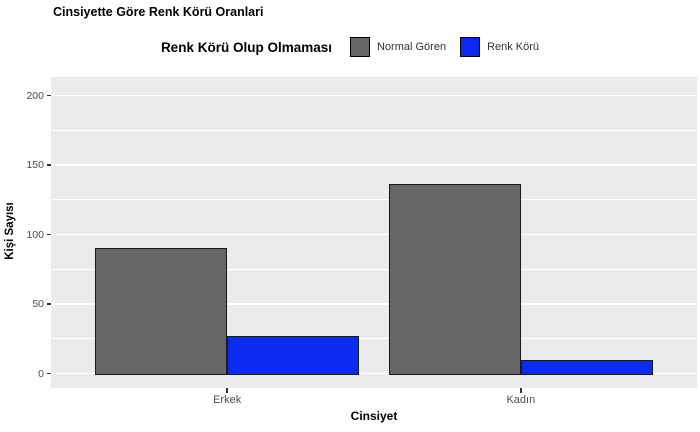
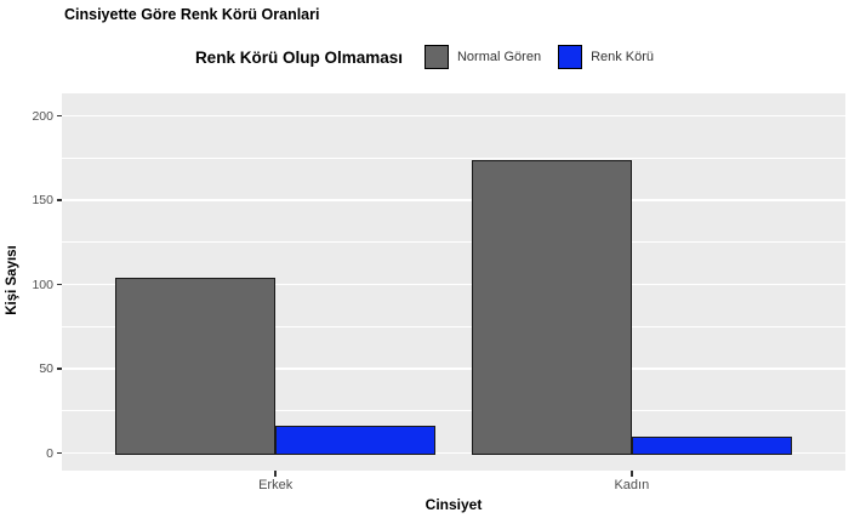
Normal Gören/Erkek: 90 -> 104
Renk Körü/Erkek: 27 -> 16
Normal Gören/Kadın: 136 -> 174
